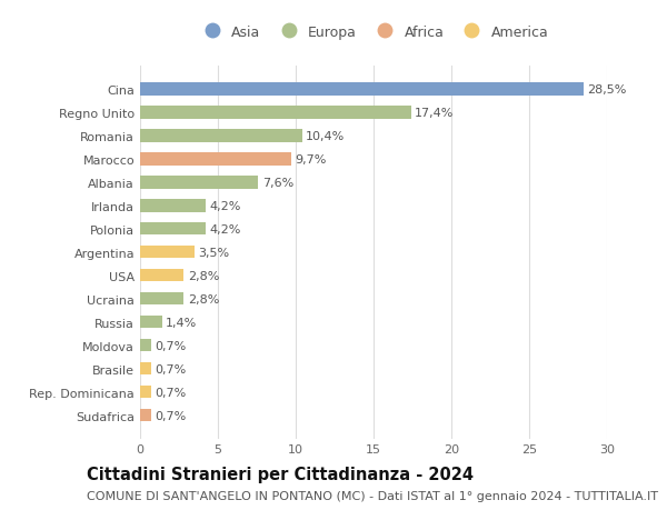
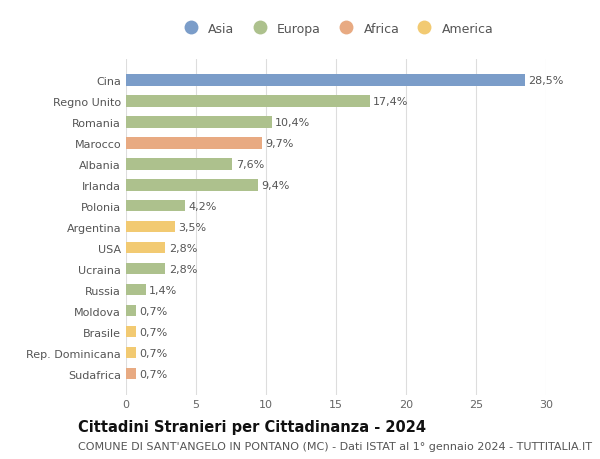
Irlanda: 4,2% -> 9,4%
